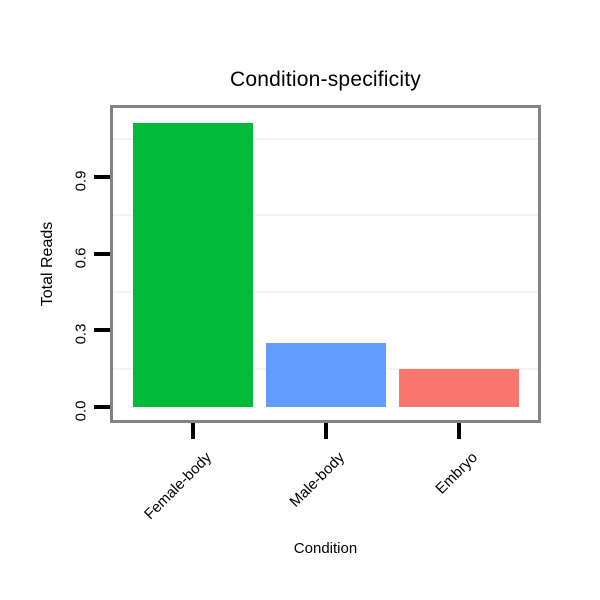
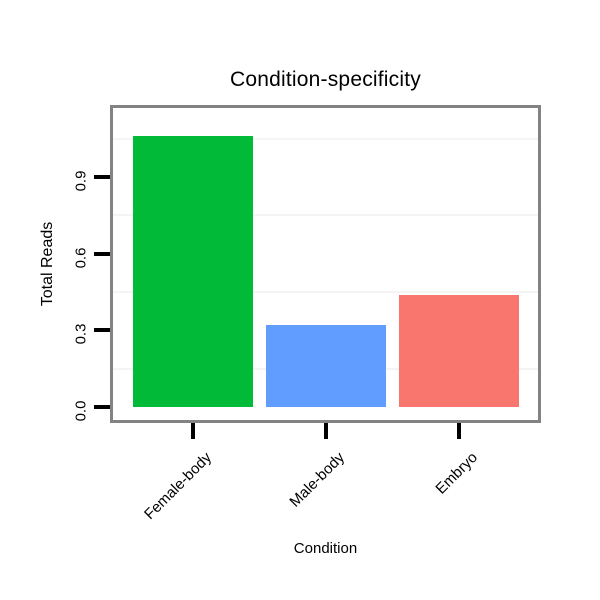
Female-body: 1.11 -> 1.06
Male-body: 0.25 -> 0.32
Embryo: 0.15 -> 0.44
